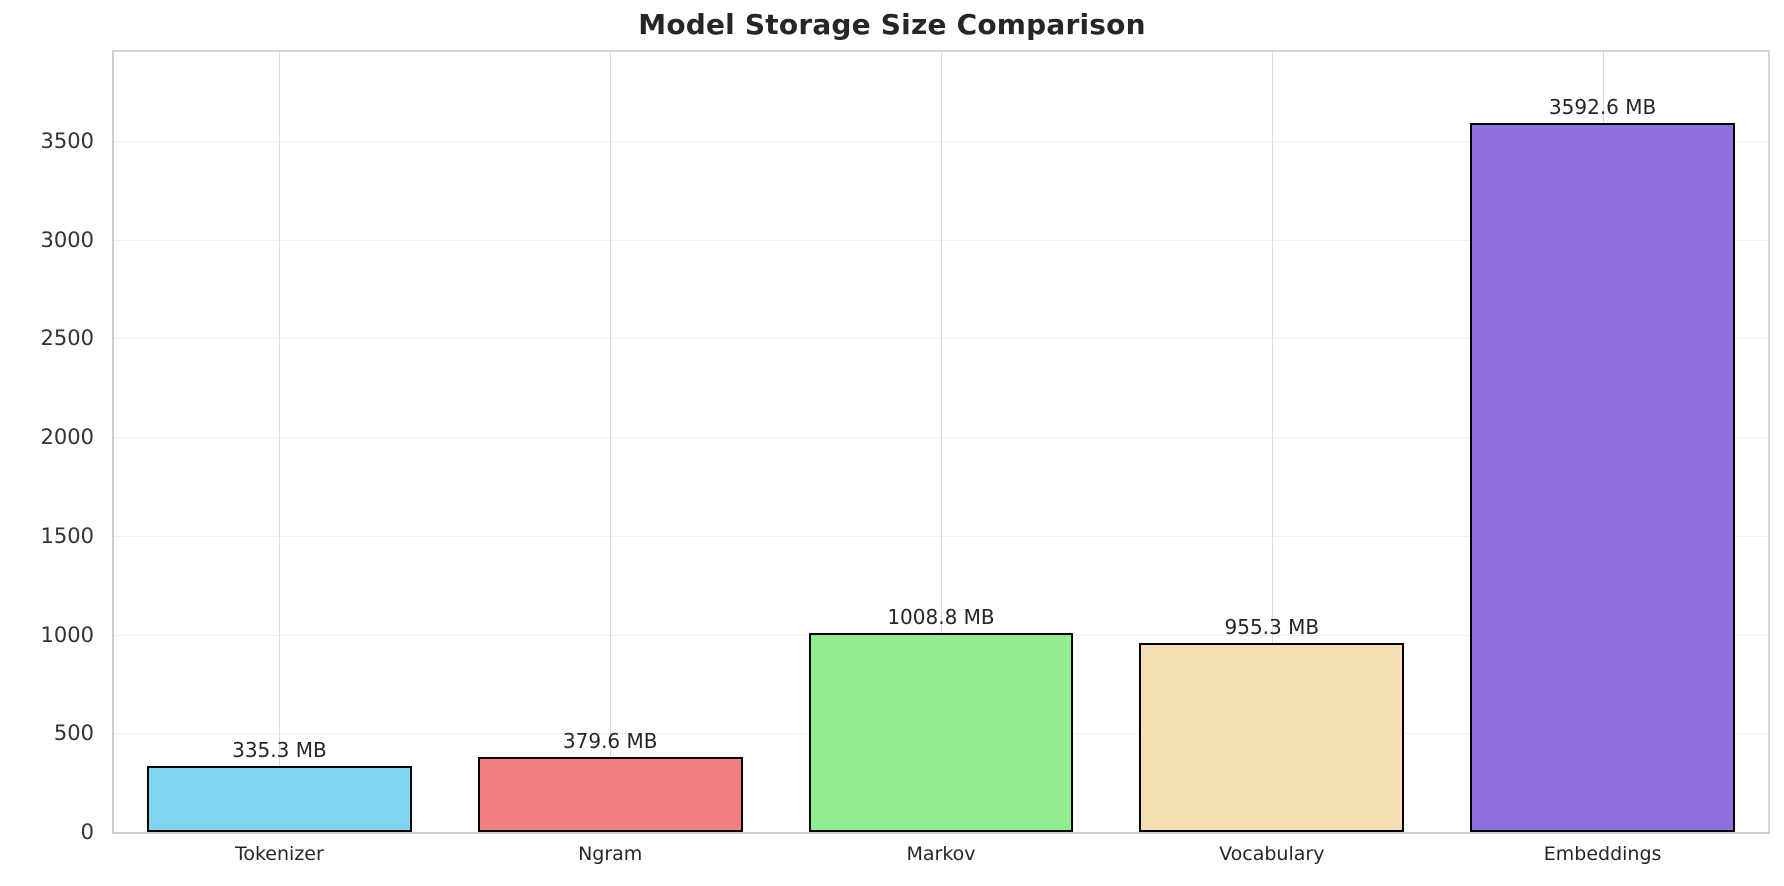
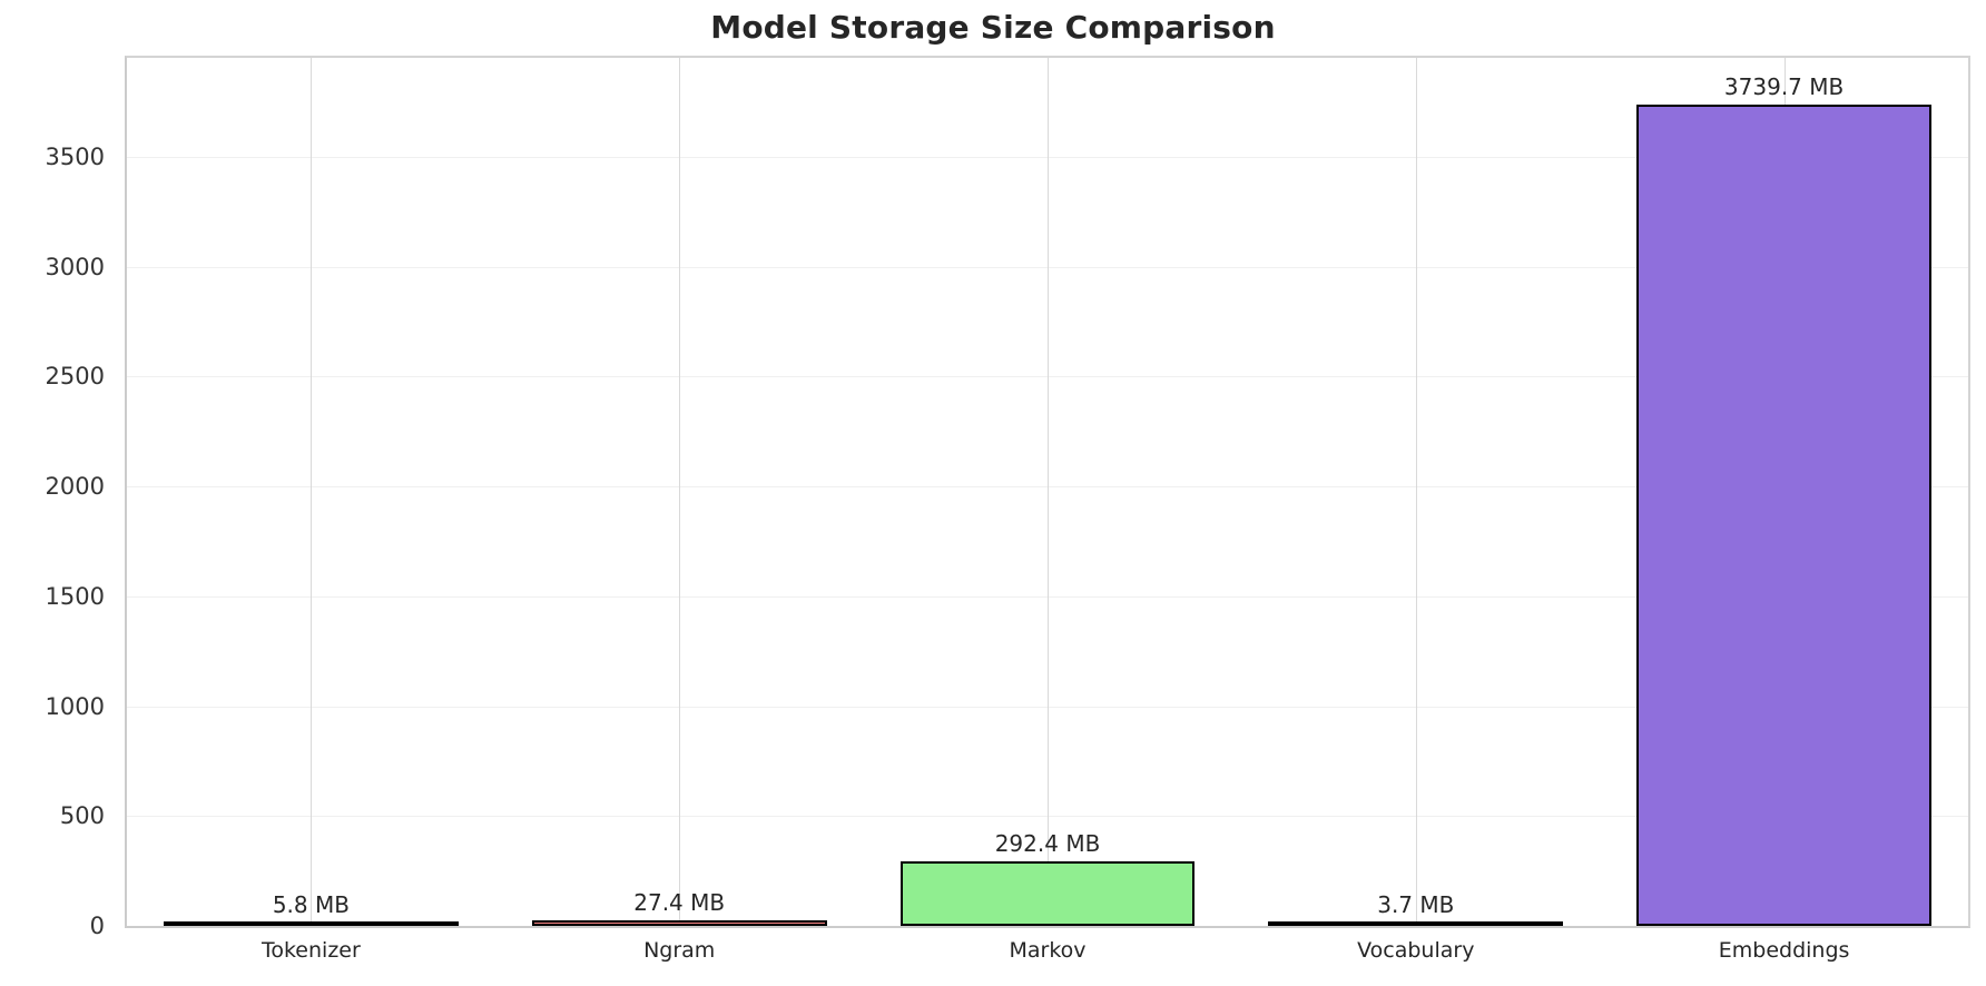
Tokenizer: 335.3 -> 5.8
Ngram: 379.6 -> 27.4
Markov: 1008.8 -> 292.4
Vocabulary: 955.3 -> 3.7
Embeddings: 3592.6 -> 3739.7
